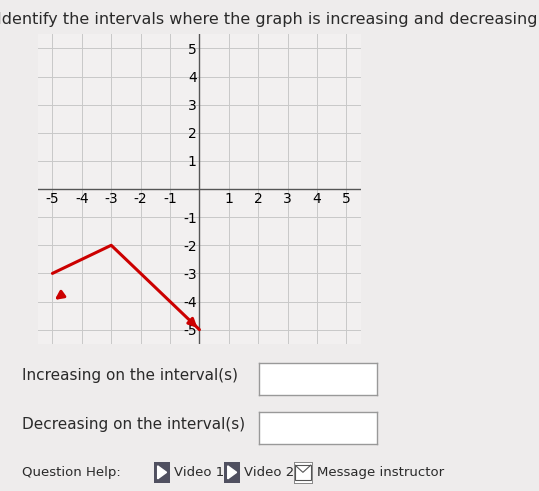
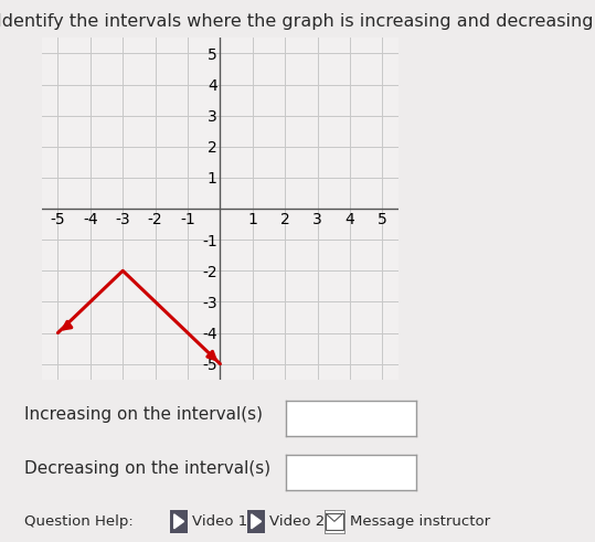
-5: -3 -> -4
